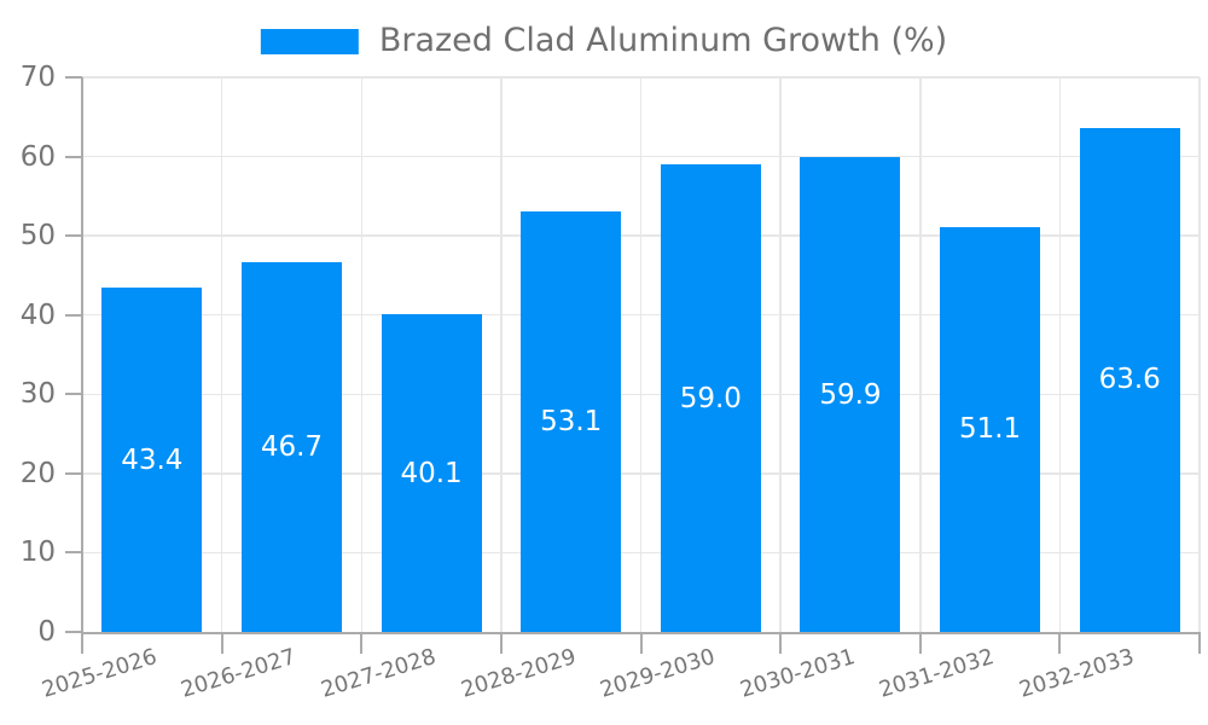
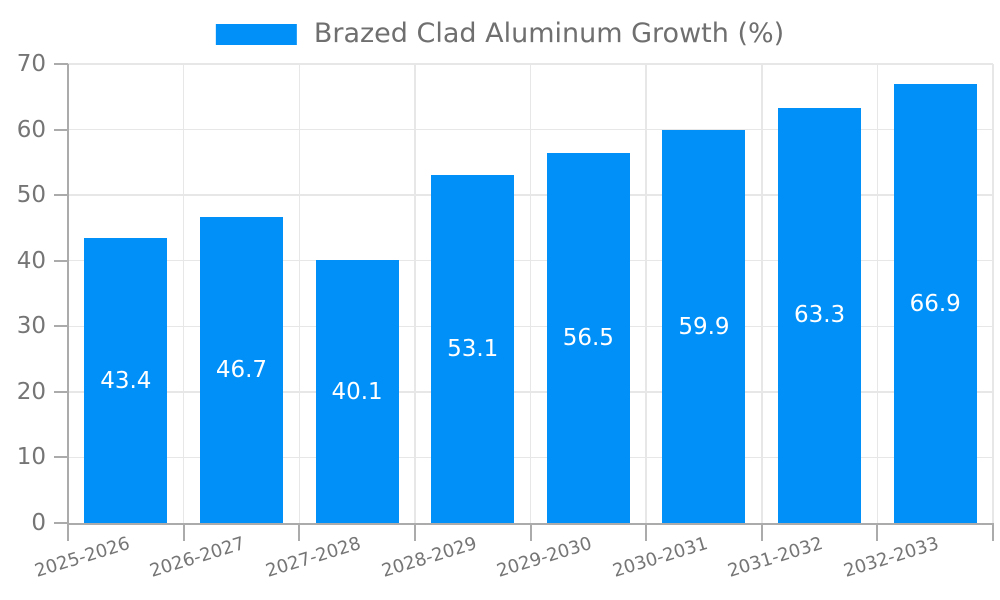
2029-2030: 59.0 -> 56.5
2031-2032: 51.1 -> 63.3
2032-2033: 63.6 -> 66.9
